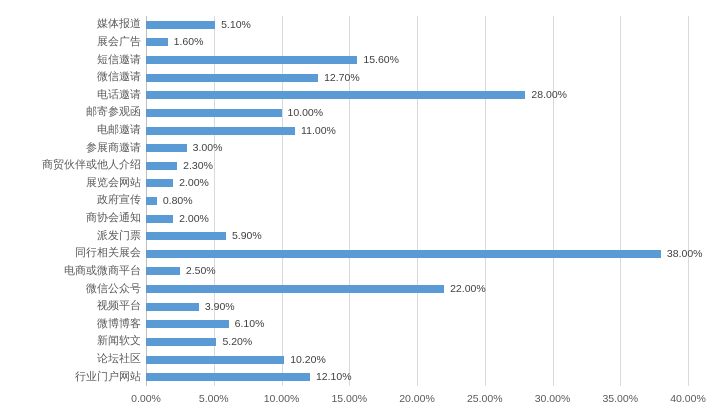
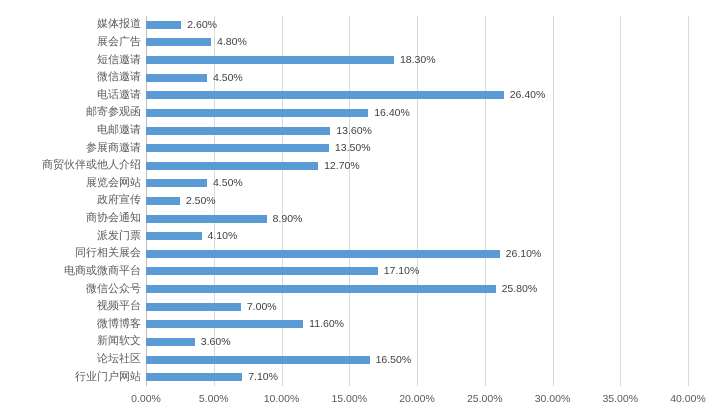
媒体报道: 5.10% -> 2.60%
展会广告: 1.60% -> 4.80%
短信邀请: 15.60% -> 18.30%
微信邀请: 12.70% -> 4.50%
电话邀请: 28.00% -> 26.40%
邮寄参观函: 10.00% -> 16.40%
电邮邀请: 11.00% -> 13.60%
参展商邀请: 3.00% -> 13.50%
商贸伙伴或他人介绍: 2.30% -> 12.70%
展览会网站: 2.00% -> 4.50%
政府宣传: 0.80% -> 2.50%
商协会通知: 2.00% -> 8.90%
派发门票: 5.90% -> 4.10%
同行相关展会: 38.00% -> 26.10%
电商或微商平台: 2.50% -> 17.10%
微信公众号: 22.00% -> 25.80%
视频平台: 3.90% -> 7.00%
微博博客: 6.10% -> 11.60%
新闻软文: 5.20% -> 3.60%
论坛社区: 10.20% -> 16.50%
行业门户网站: 12.10% -> 7.10%
